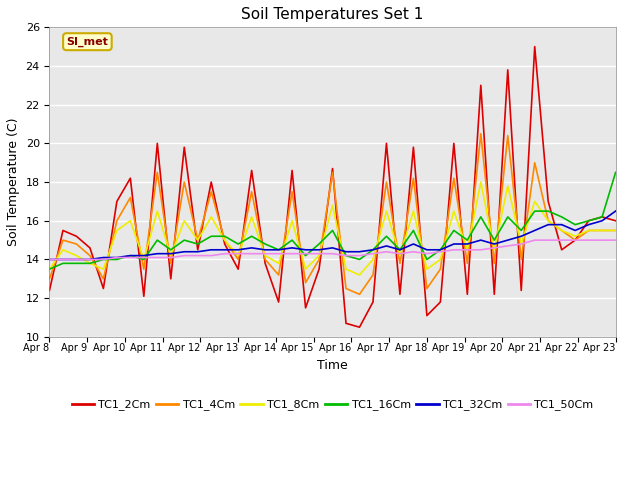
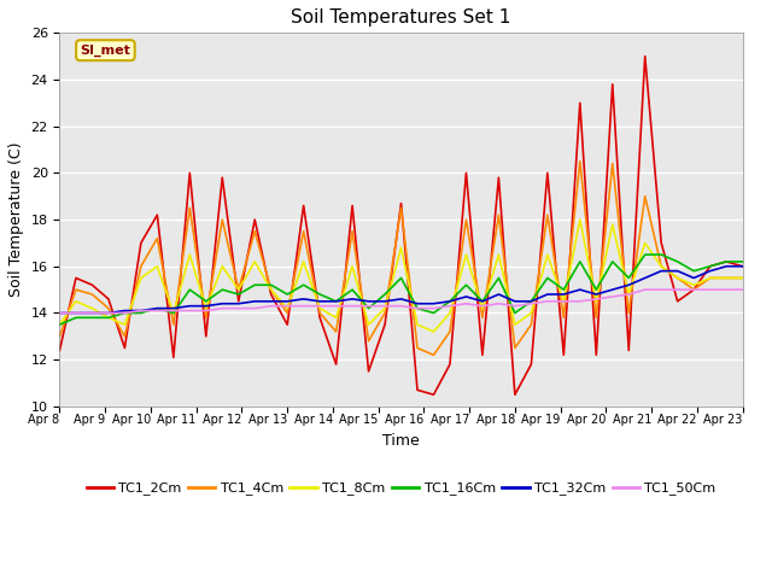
TC1_2Cm/Apr 18: 11.1 -> 10.5
TC1_16Cm/Apr 23: 18.5 -> 16.2
TC1_32Cm/Apr 23: 16.5 -> 16.0
